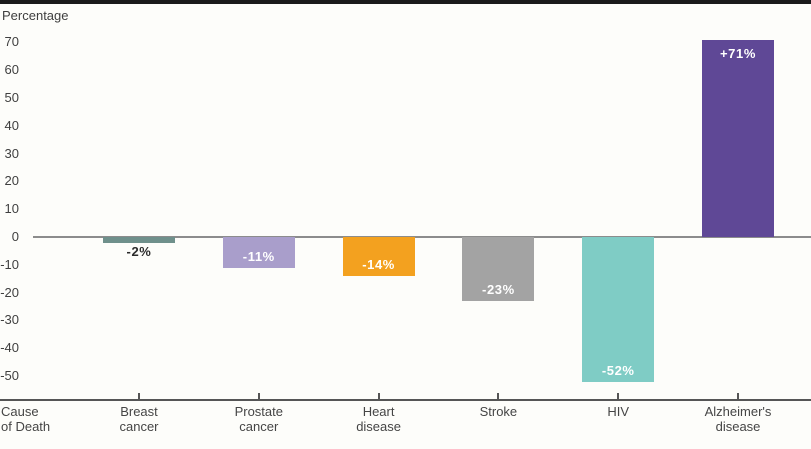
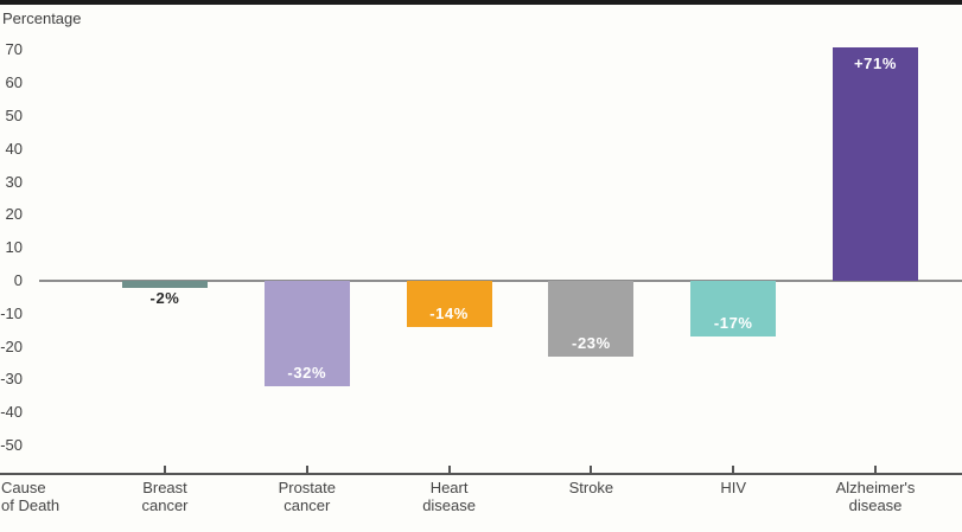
Prostate cancer: -11% -> -32%
HIV: -52% -> -17%
